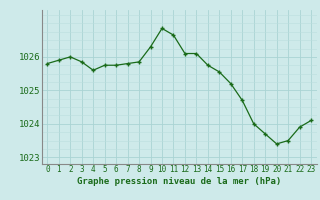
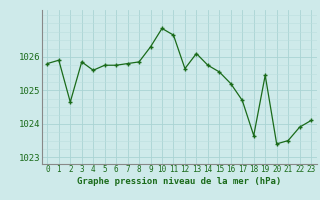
2: 1026.00 -> 1024.65
12: 1026.10 -> 1025.65
18: 1024.00 -> 1023.65
19: 1023.70 -> 1025.45
